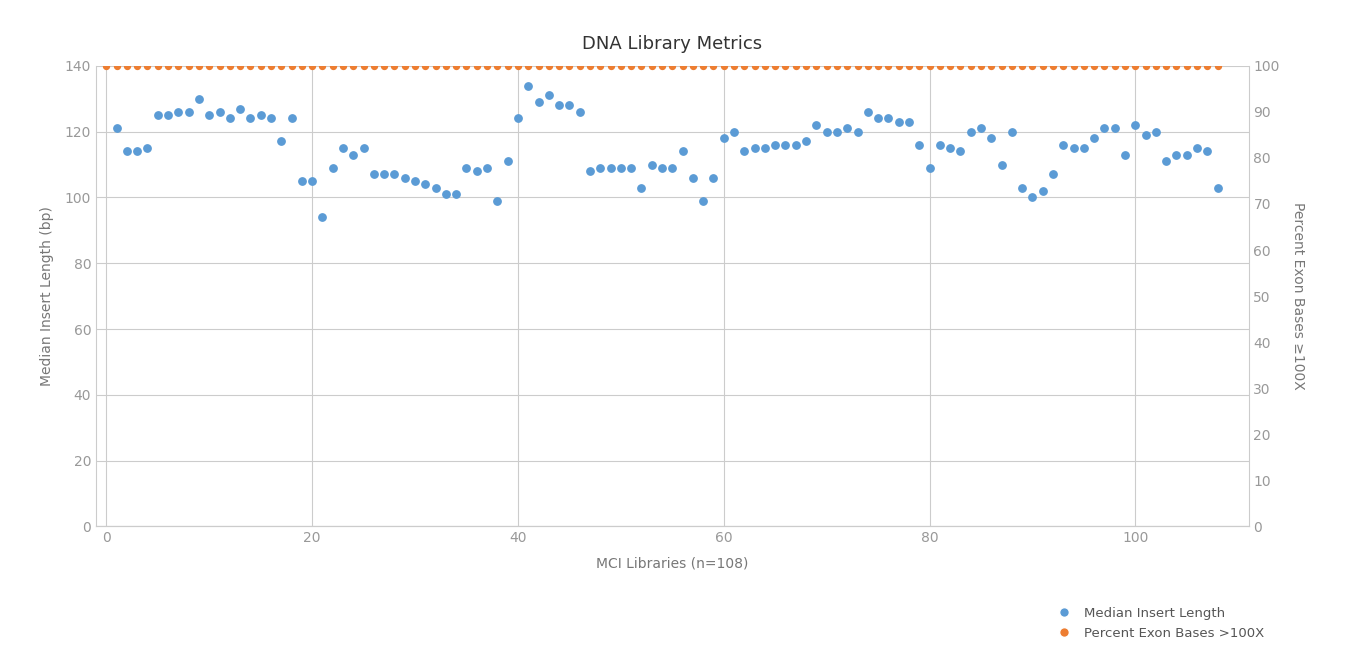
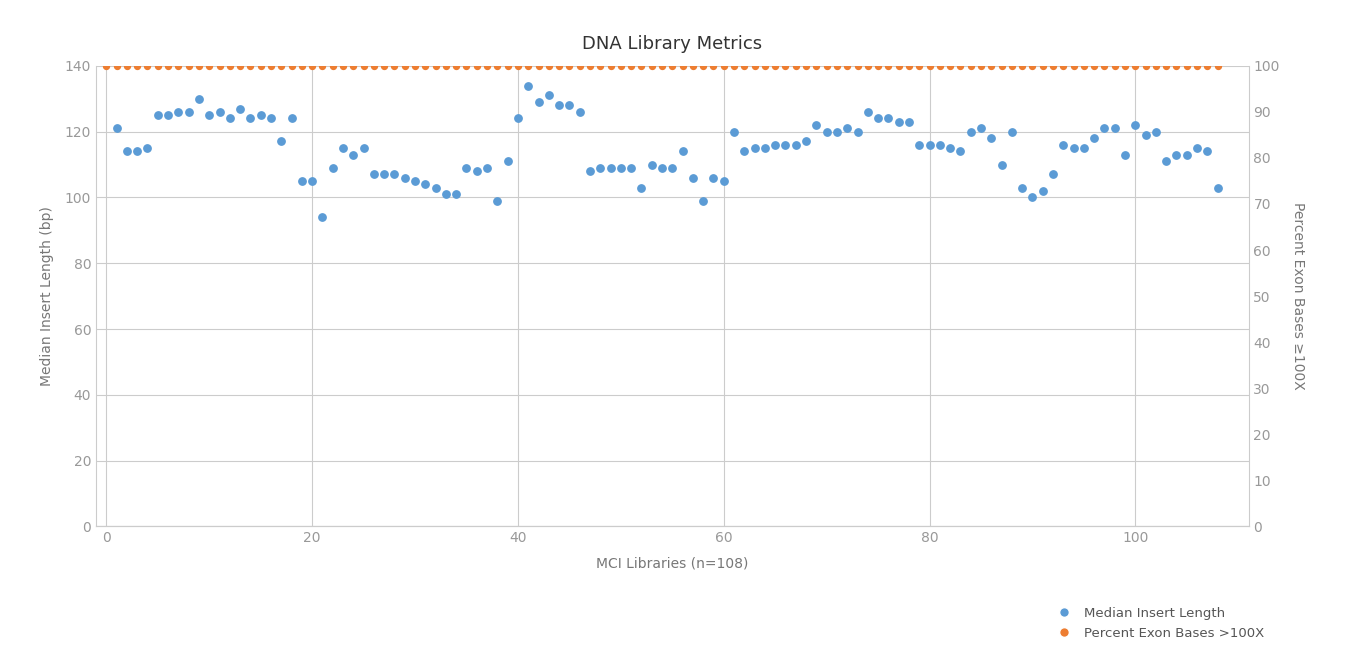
Median Insert Length/60: 118 -> 105
Median Insert Length/80: 109 -> 116
